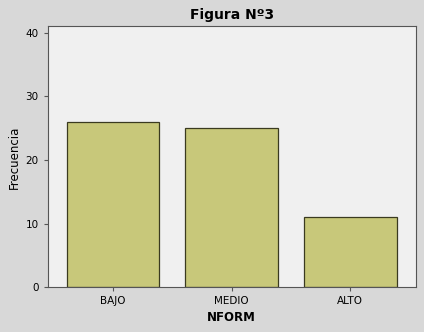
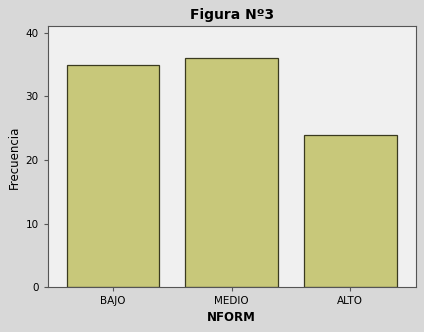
BAJO: 26 -> 35
MEDIO: 25 -> 36
ALTO: 11 -> 24
